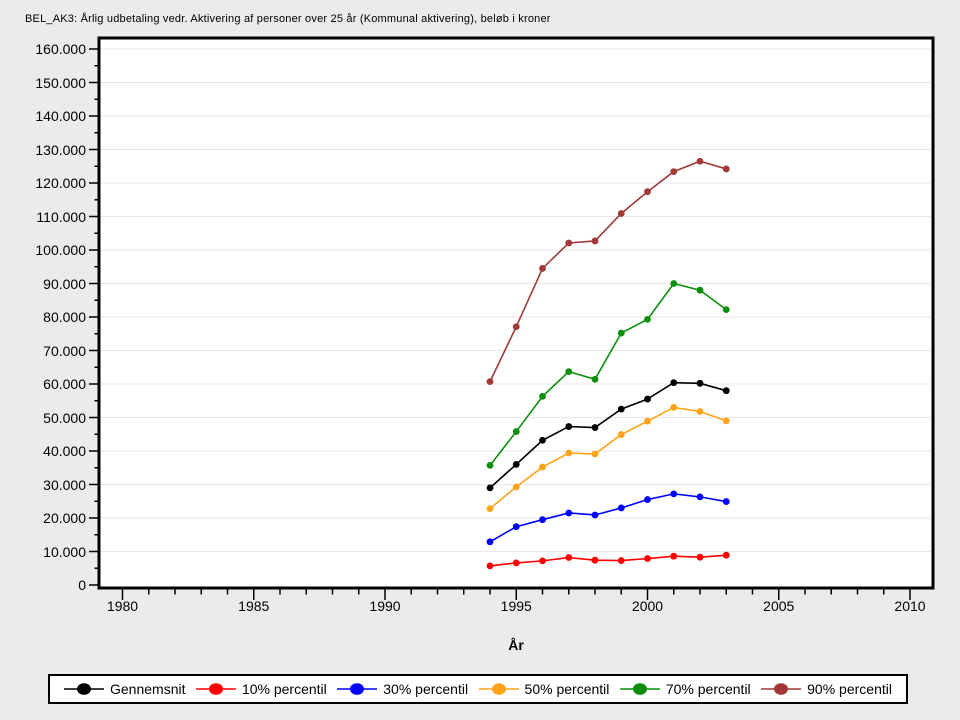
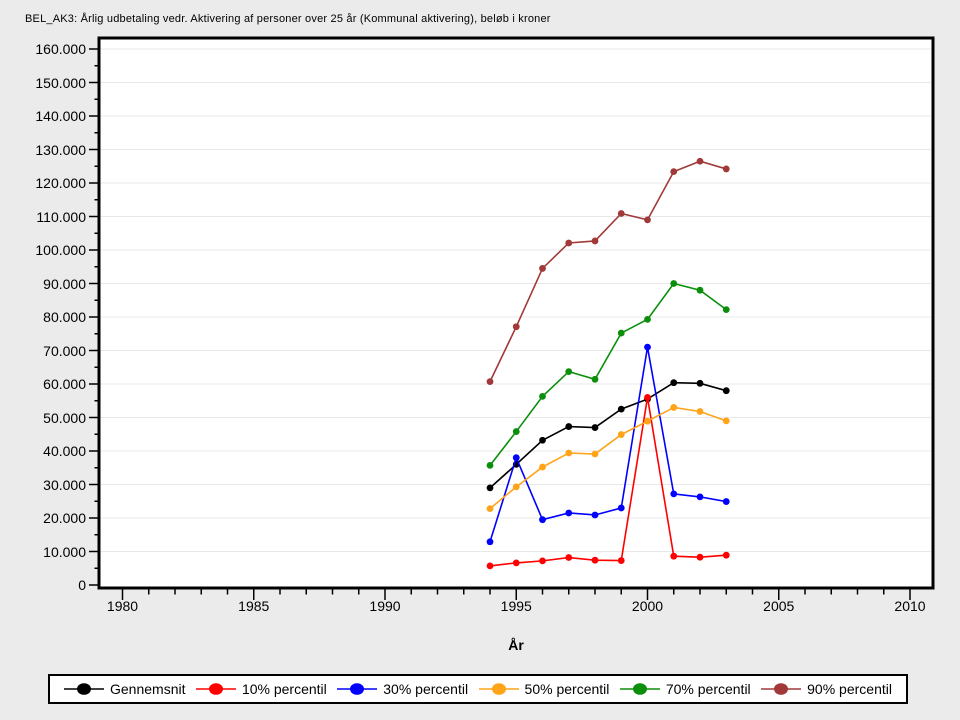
30% percentil/1995: 17000 -> 38000
10% percentil/2000: 8000 -> 56000
30% percentil/2000: 26000 -> 71000
90% percentil/2000: 117000 -> 109000
